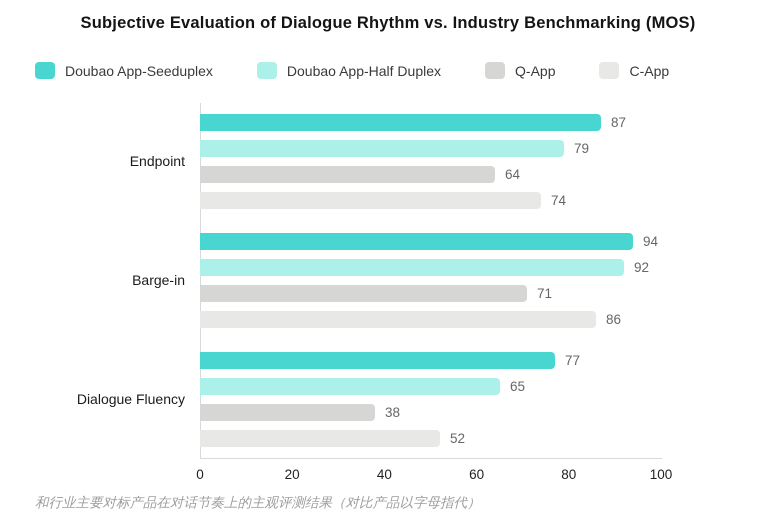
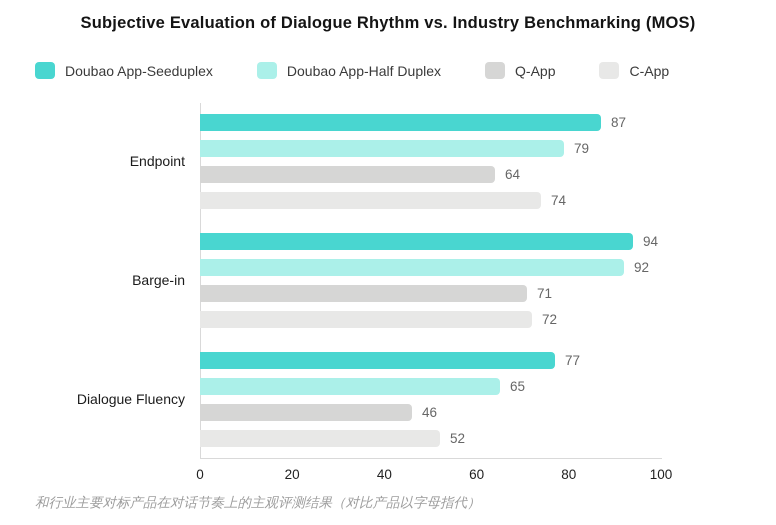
C-App/Barge-in: 86 -> 72
Q-App/Dialogue Fluency: 38 -> 46
